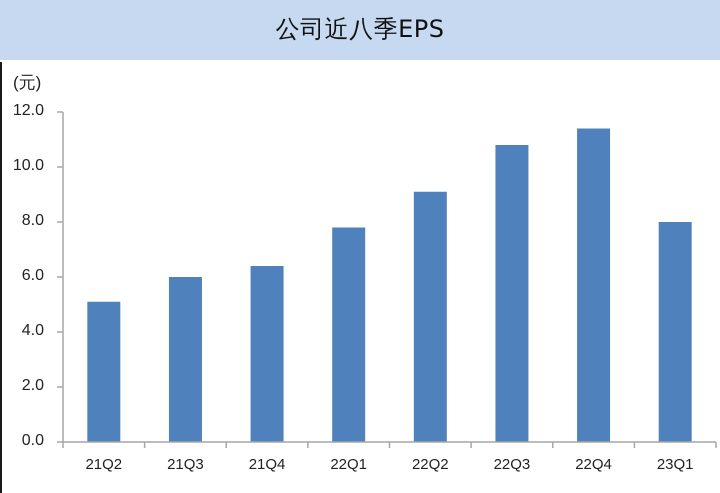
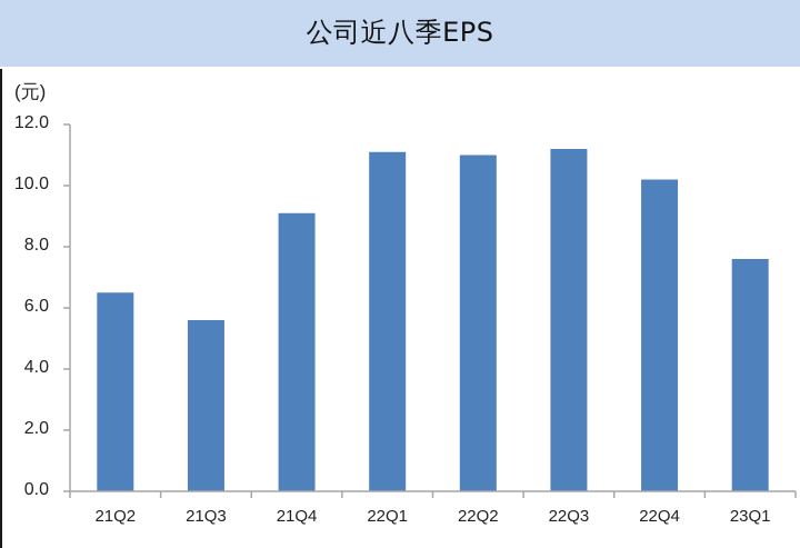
21Q2: 5.1 -> 6.5
21Q3: 6.0 -> 5.6
21Q4: 6.4 -> 9.1
22Q1: 7.8 -> 11.1
22Q2: 9.1 -> 11.0
22Q3: 10.8 -> 11.2
22Q4: 11.4 -> 10.2
23Q1: 8.0 -> 7.6
